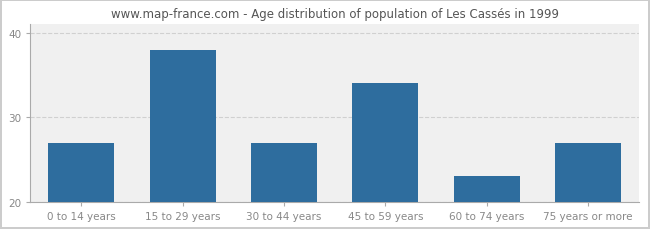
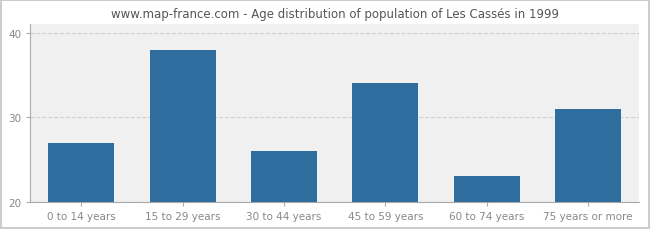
30 to 44 years: 27 -> 26
75 years or more: 27 -> 31
